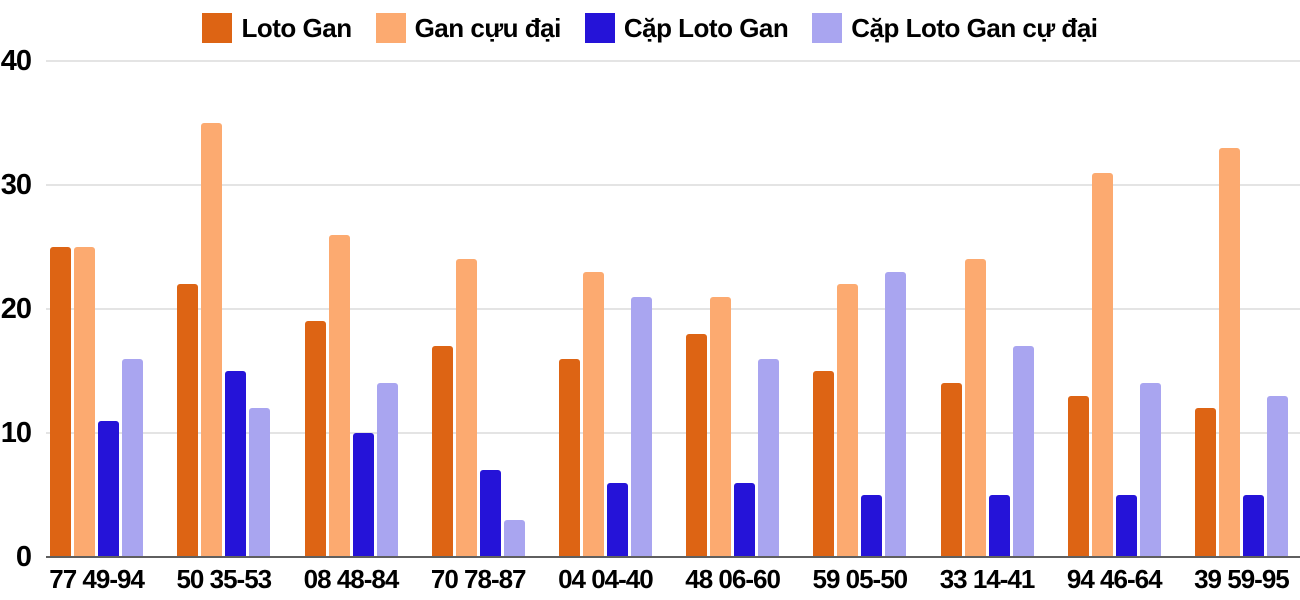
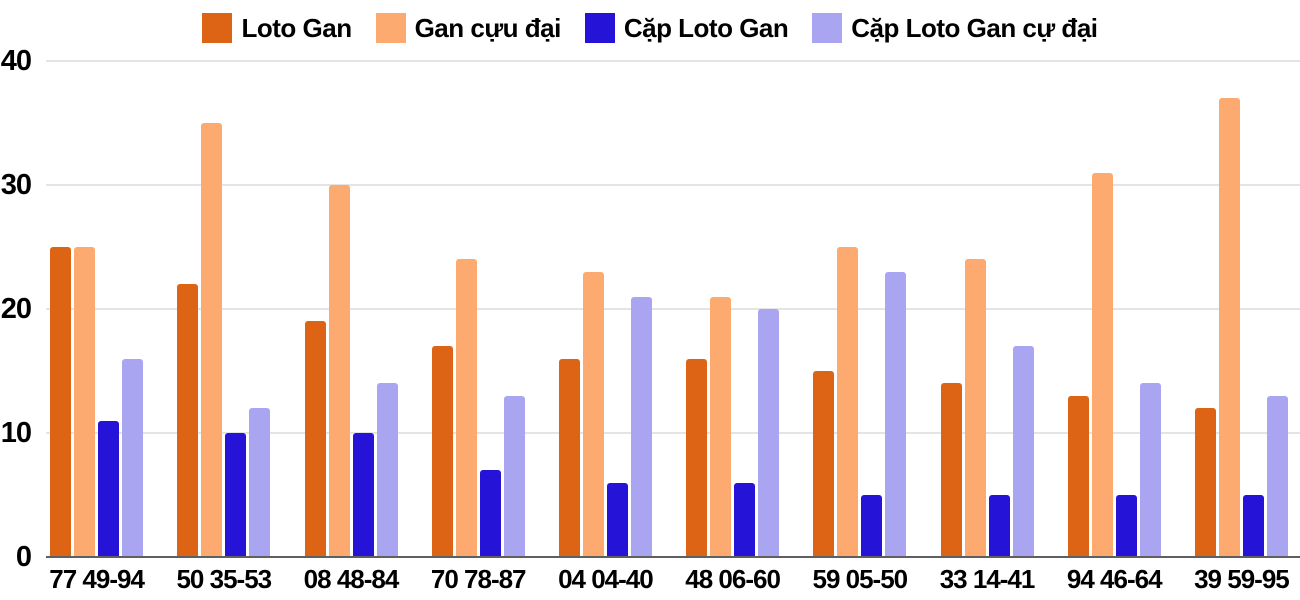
Cặp Loto Gan/50 35-53: 15 -> 10
Gan cựu đại/08 48-84: 26 -> 30
Cặp Loto Gan cự đại/70 78-87: 3 -> 13
Loto Gan/48 06-60: 18 -> 16
Cặp Loto Gan cự đại/48 06-60: 16 -> 20
Gan cựu đại/59 05-50: 22 -> 25
Gan cựu đại/39 59-95: 33 -> 37
